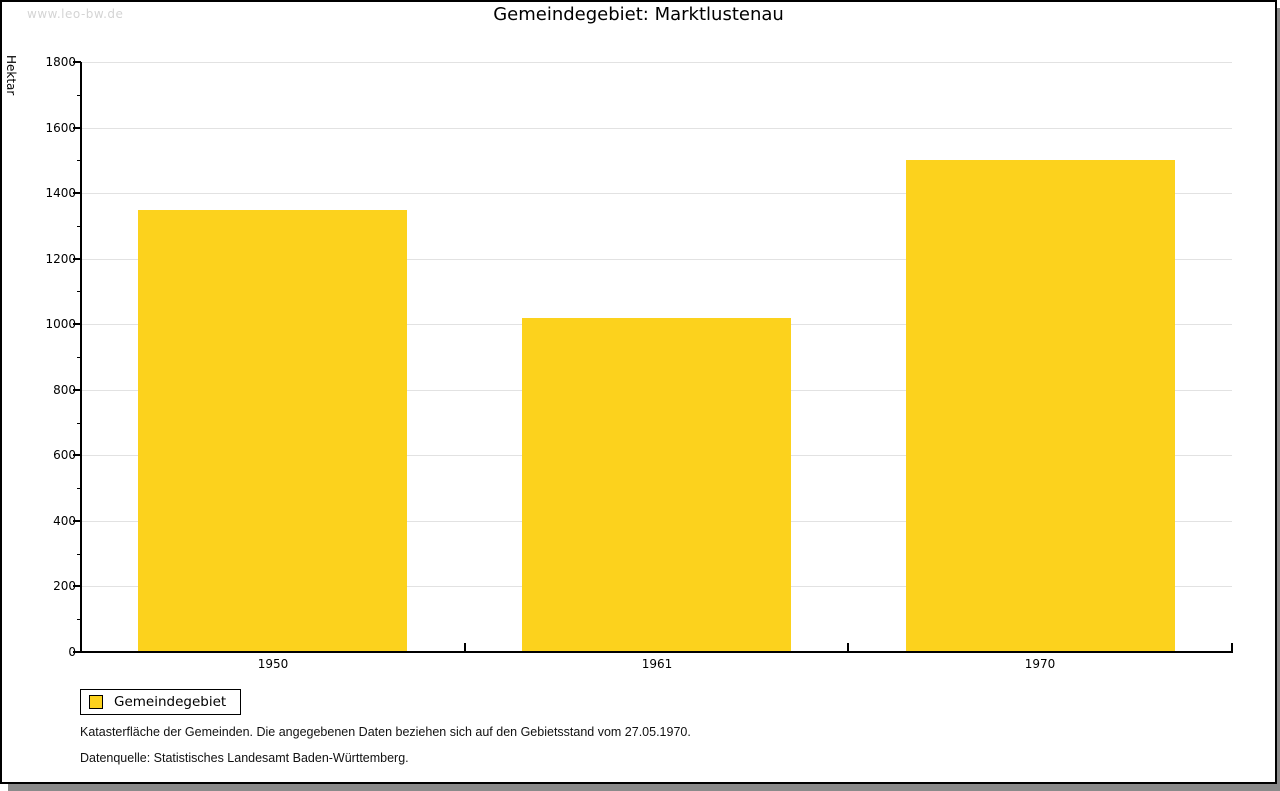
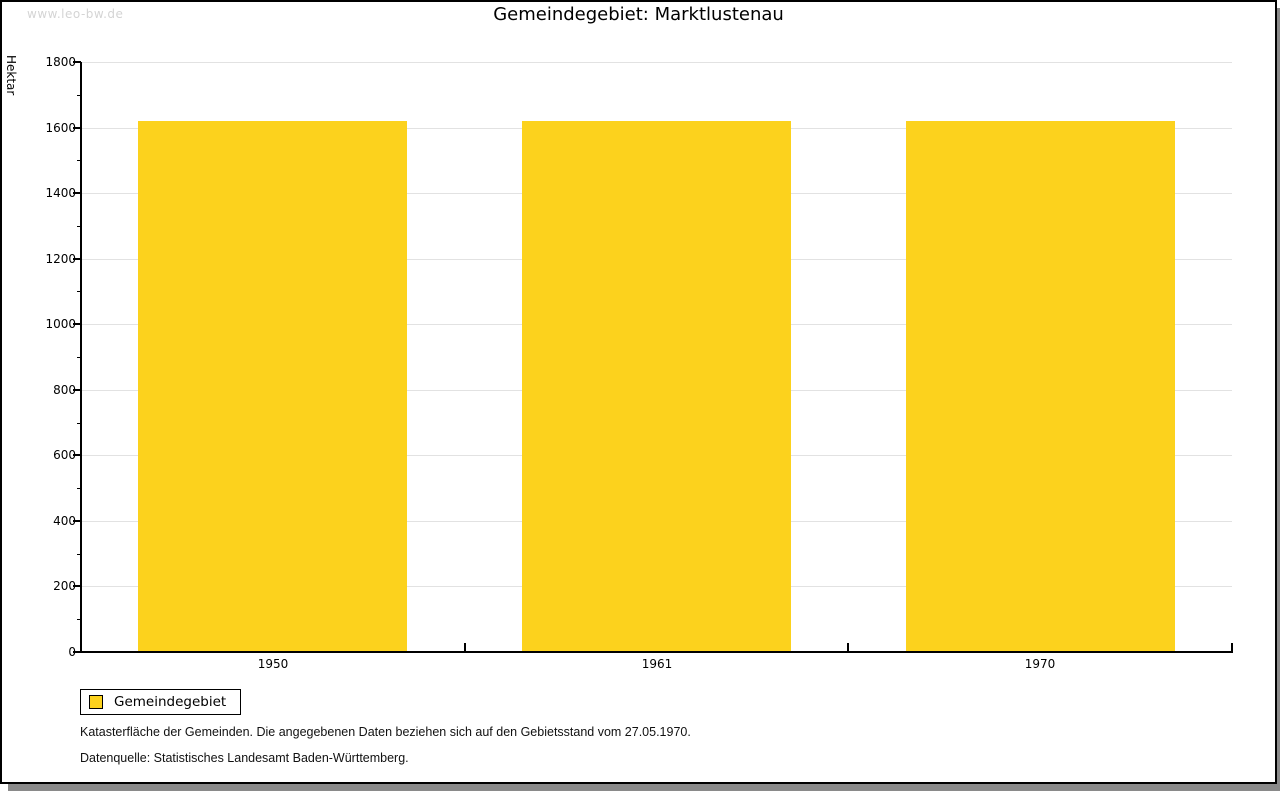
1950: 1350 -> 1620
1961: 1020 -> 1620
1970: 1500 -> 1620
